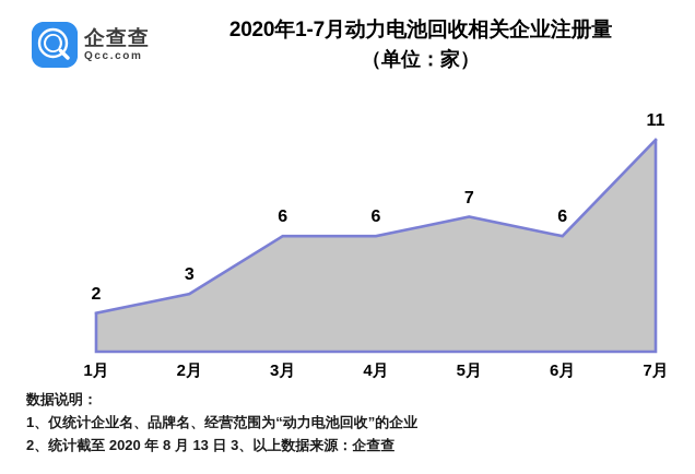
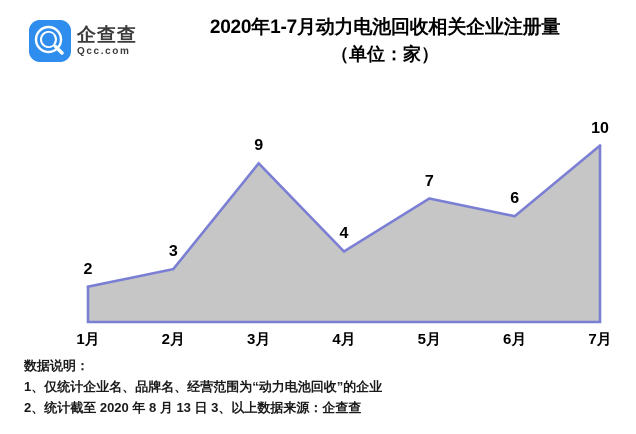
3月: 6 -> 9
4月: 6 -> 4
7月: 11 -> 10
